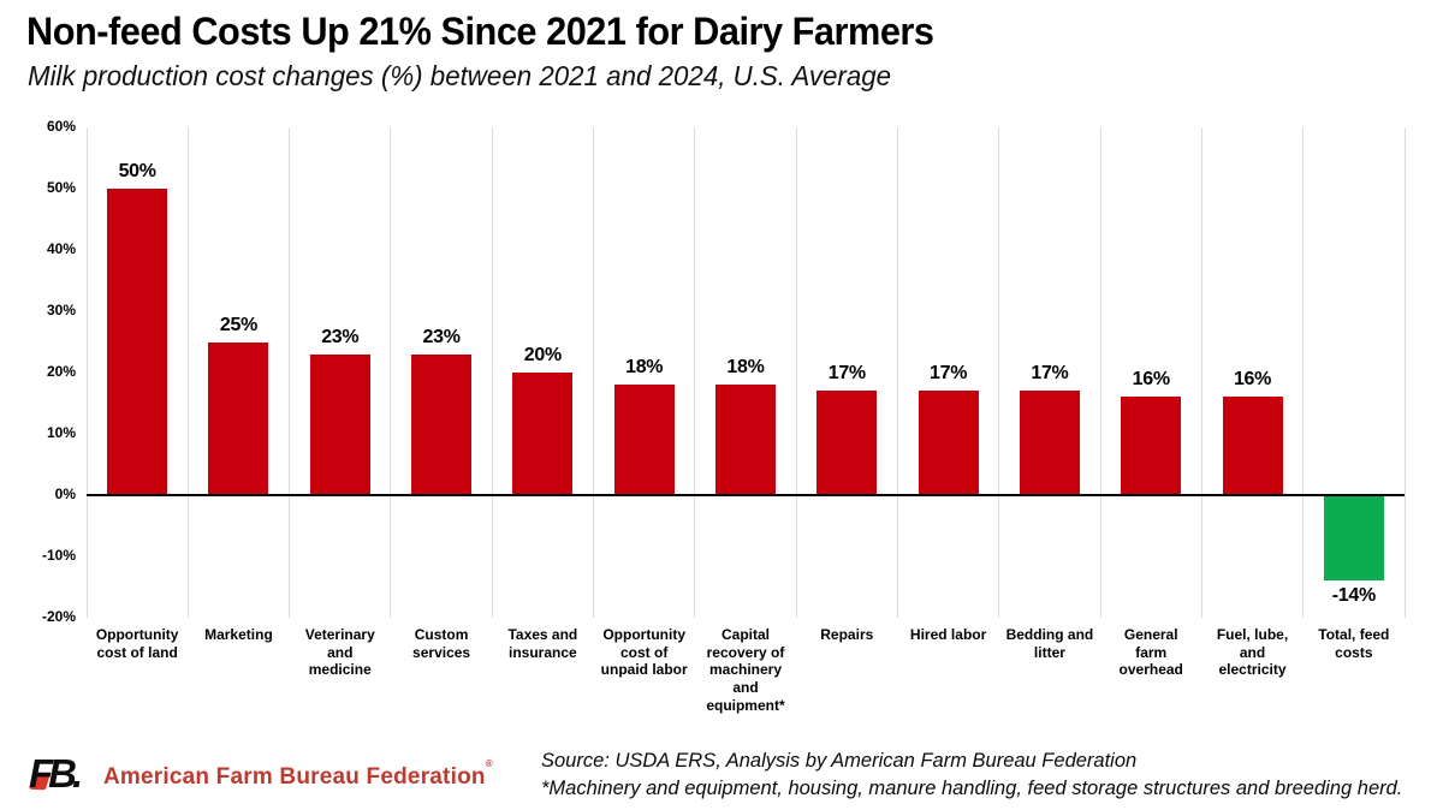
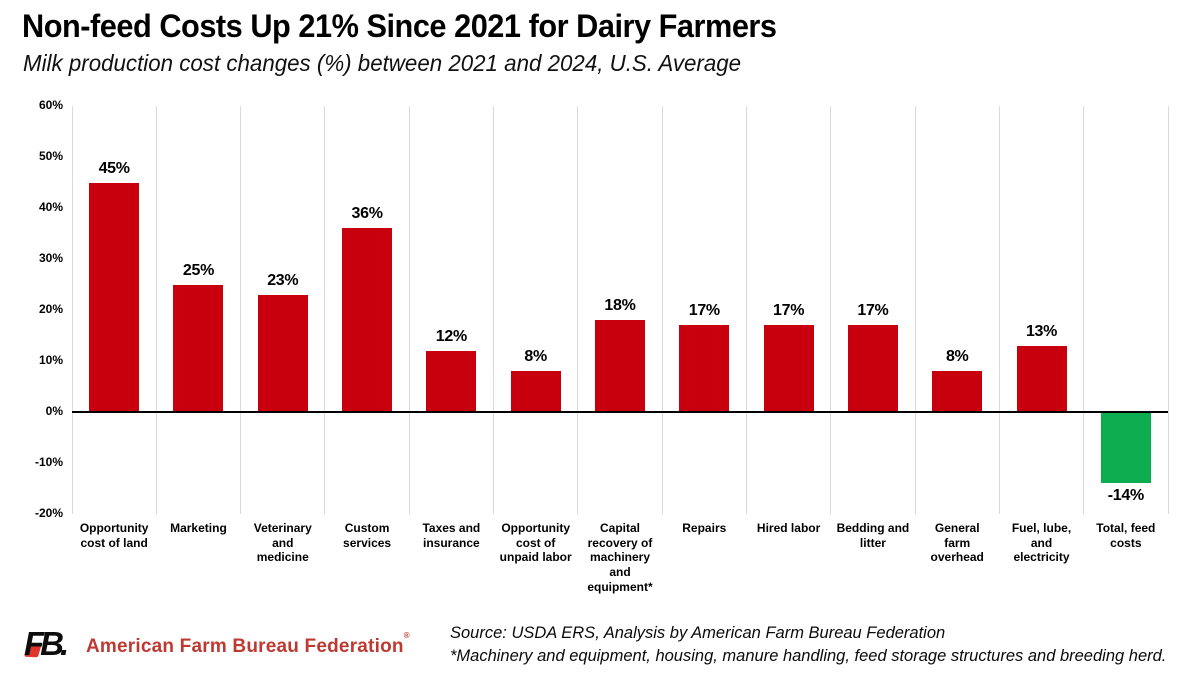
Opportunity cost of land: 50% -> 45%
Custom services: 23% -> 36%
Taxes and insurance: 20% -> 12%
Opportunity cost of unpaid labor: 18% -> 8%
General farm overhead: 16% -> 8%
Fuel, lube, and electricity: 16% -> 13%
